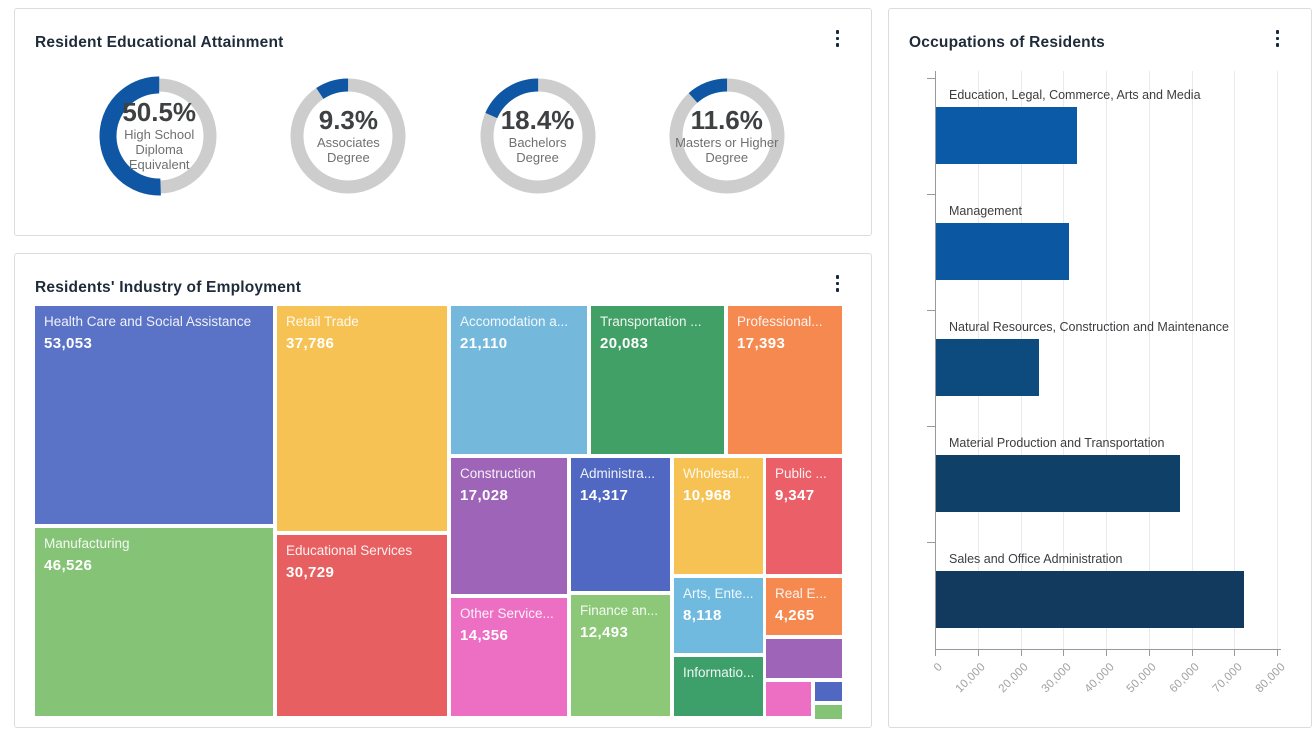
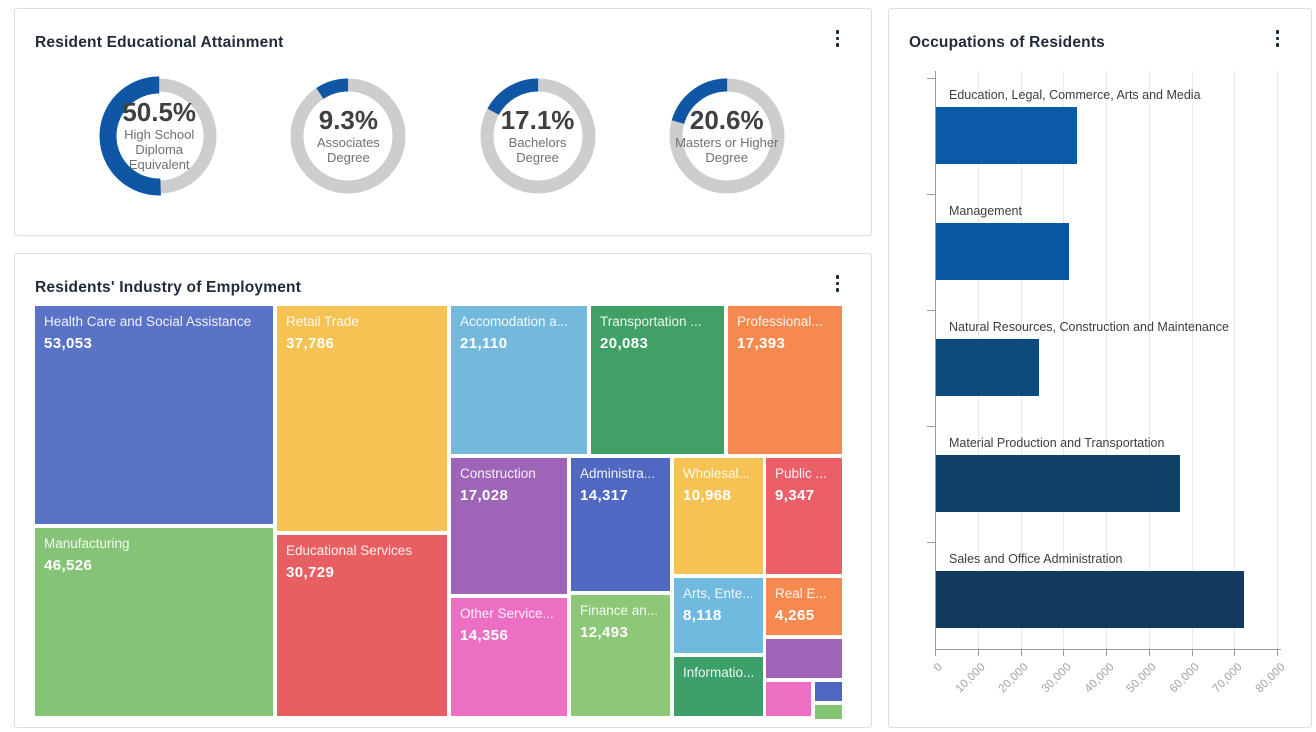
Resident Educational Attainment/Bachelors Degree: 18.4% -> 17.1%
Resident Educational Attainment/Masters or Higher Degree: 11.6% -> 20.6%
